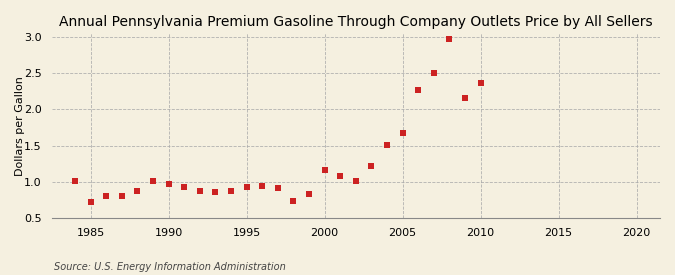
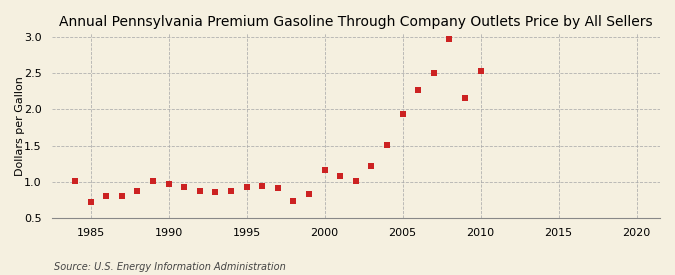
2005: 1.68 -> 1.94
2010: 2.36 -> 2.52
